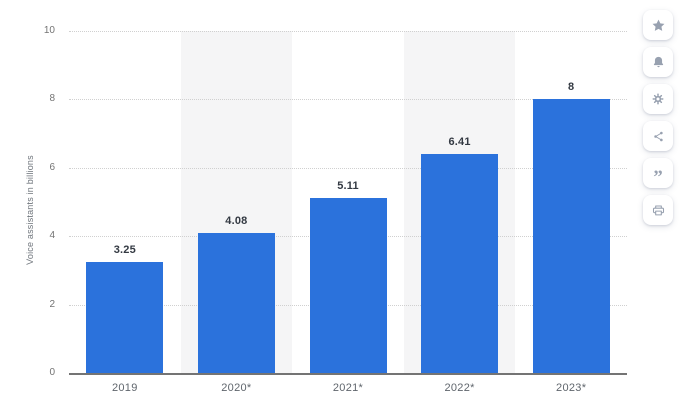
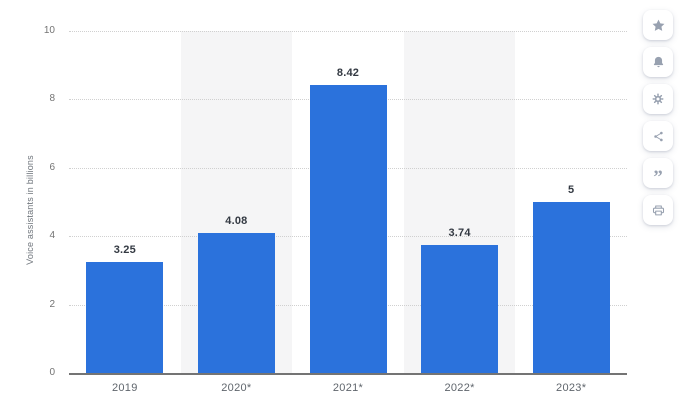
2021*: 5.11 -> 8.42
2022*: 6.41 -> 3.74
2023*: 8 -> 5
